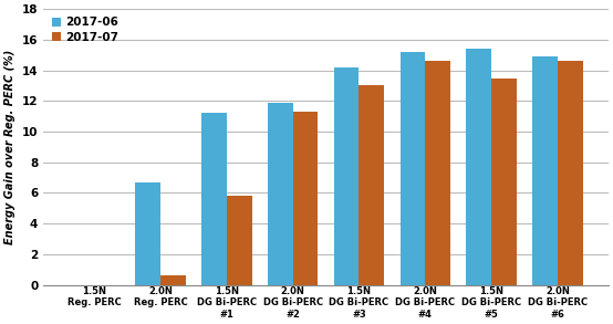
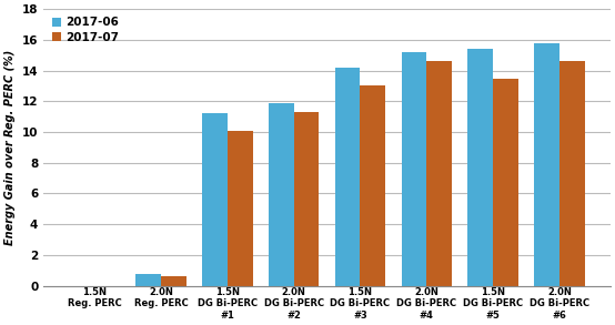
2017-06/2.0N Reg. PERC: 6.7 -> 0.8
2017-07/1.5N DG Bi-PERC #1: 5.8 -> 10.1
2017-06/2.0N DG Bi-PERC #6: 14.9 -> 15.8
